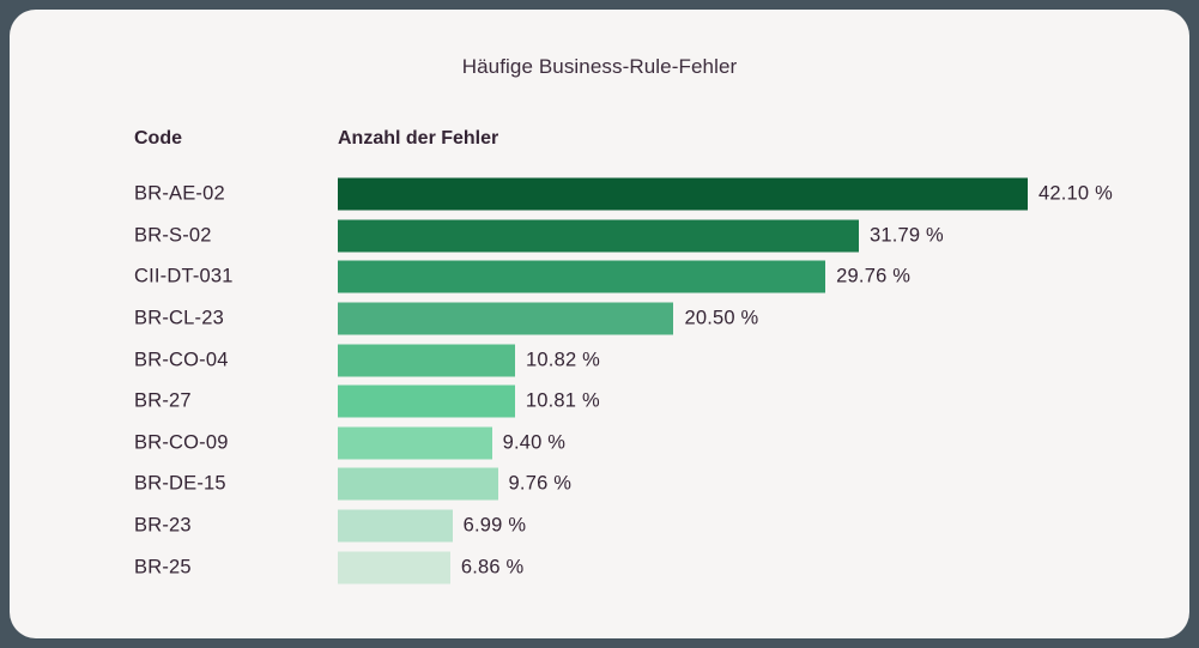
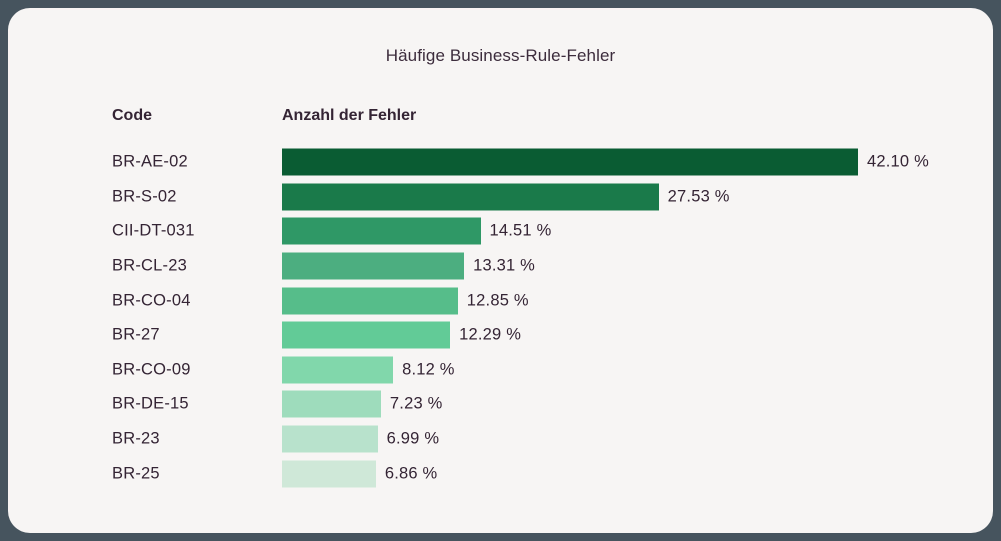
BR-S-02: 31.79 -> 27.53
CII-DT-031: 29.76 -> 14.51
BR-CL-23: 20.50 -> 13.31
BR-CO-04: 10.82 -> 12.85
BR-27: 10.81 -> 12.29
BR-CO-09: 9.40 -> 8.12
BR-DE-15: 9.76 -> 7.23
